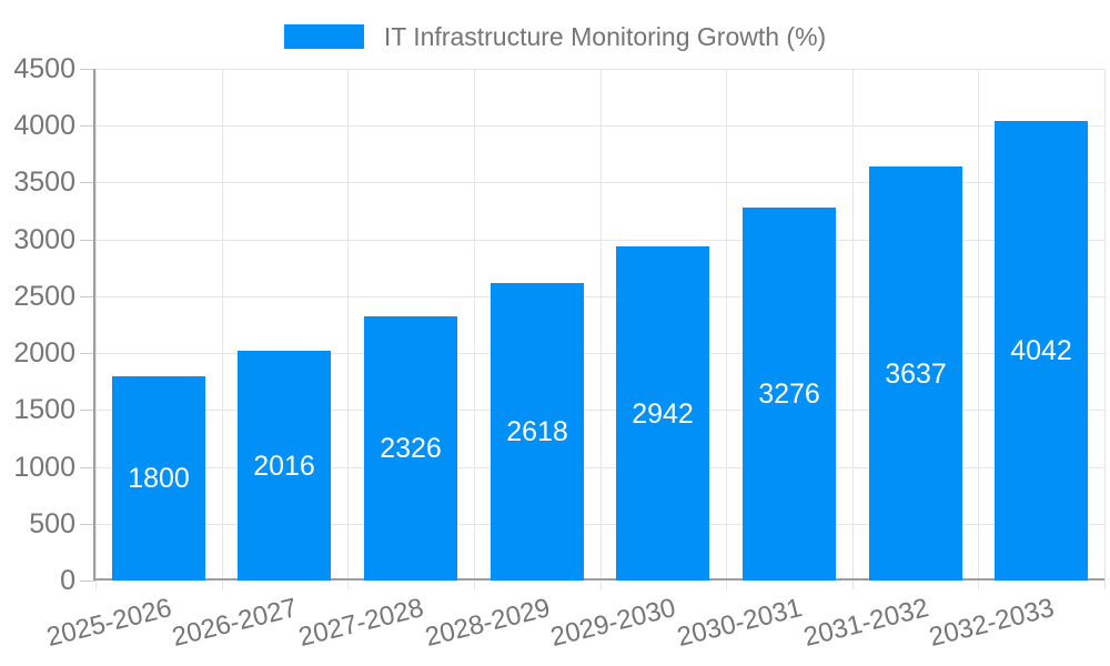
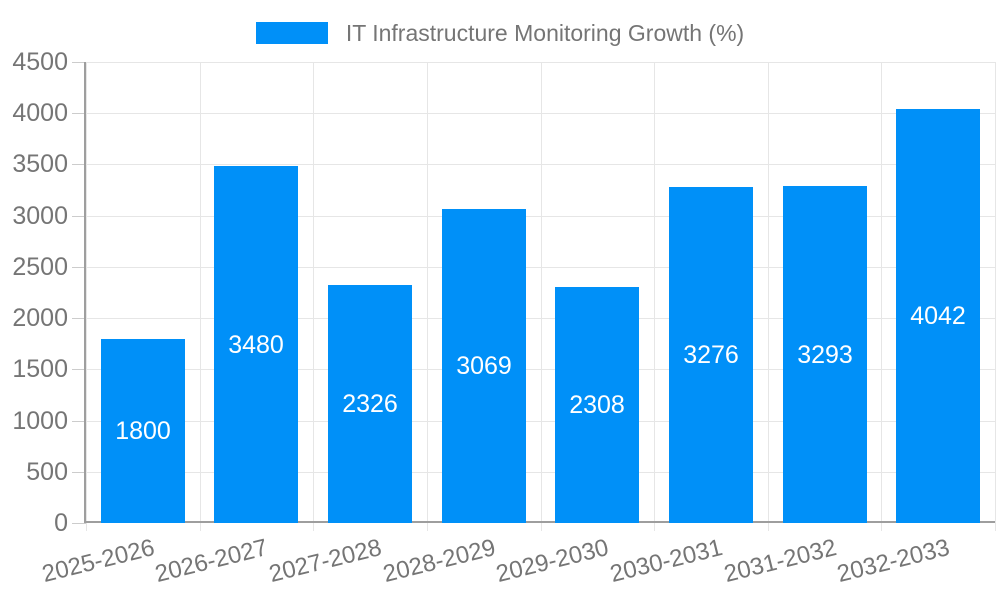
2026-2027: 2016 -> 3480
2028-2029: 2618 -> 3069
2029-2030: 2942 -> 2308
2031-2032: 3637 -> 3293
